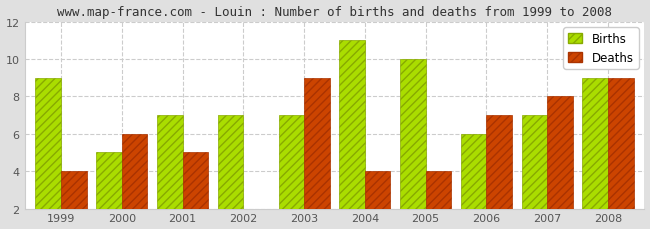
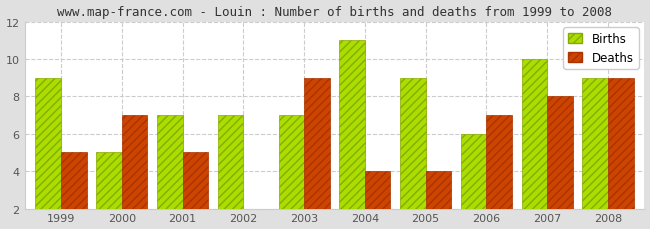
Deaths/1999: 4 -> 5
Deaths/2000: 6 -> 7
Births/2005: 10 -> 9
Births/2007: 7 -> 10
